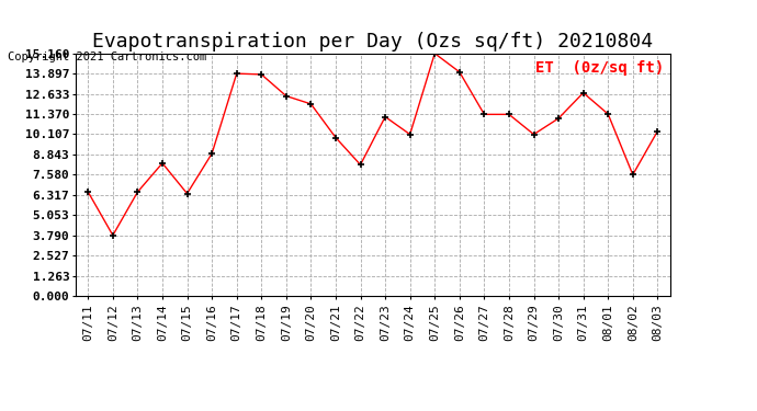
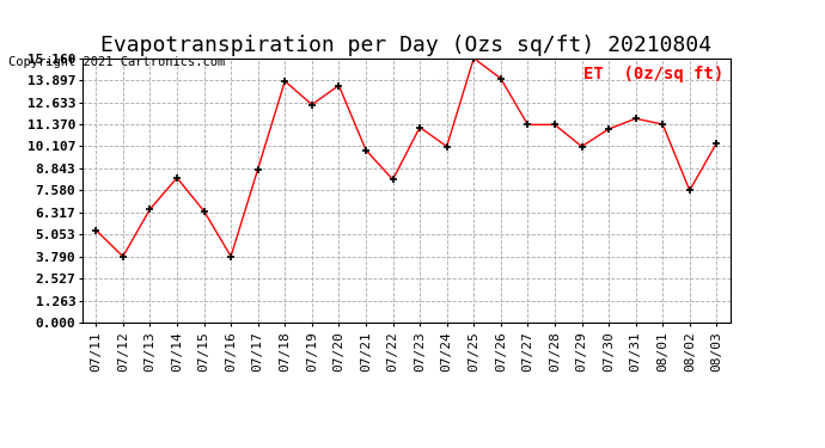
07/11: 6.5 -> 5.3
07/16: 8.9 -> 3.8
07/17: 13.9 -> 8.8
07/20: 12.0 -> 13.6
07/31: 12.7 -> 11.7
